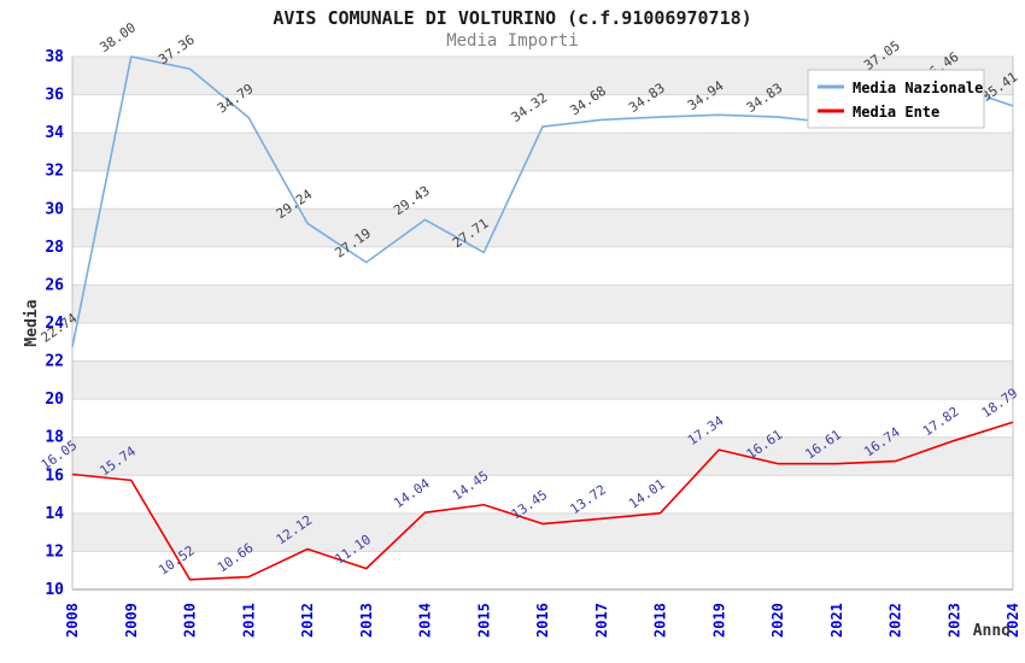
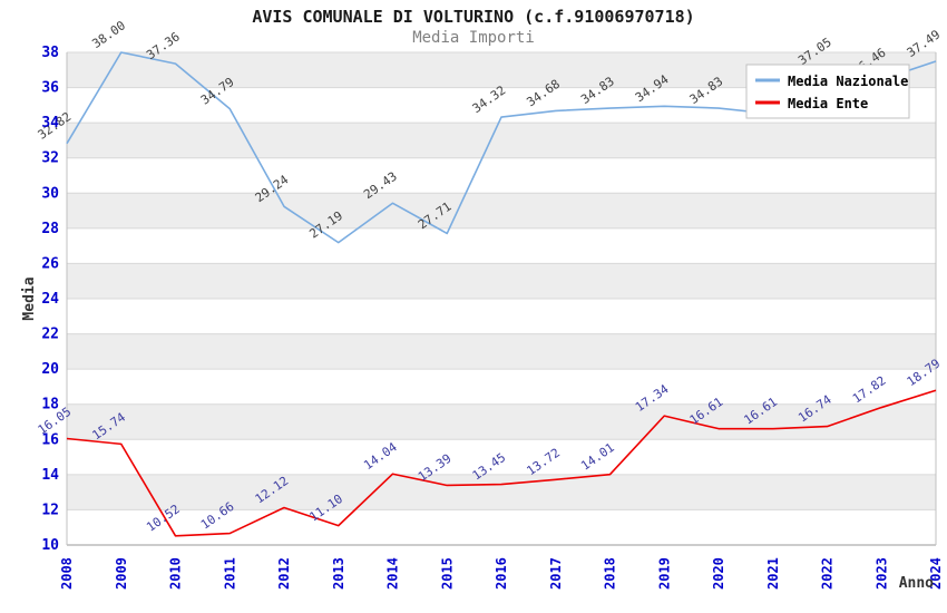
Media Nazionale/2008: 22.74 -> 32.82
Media Ente/2015: 14.45 -> 13.39
Media Nazionale/2024: 35.41 -> 37.49
